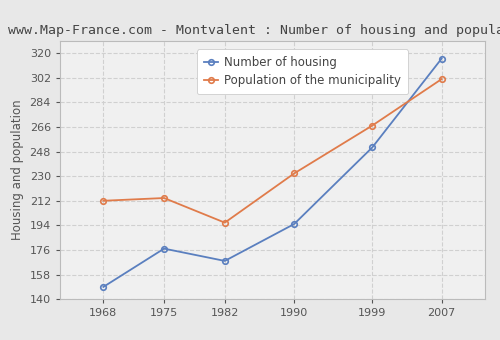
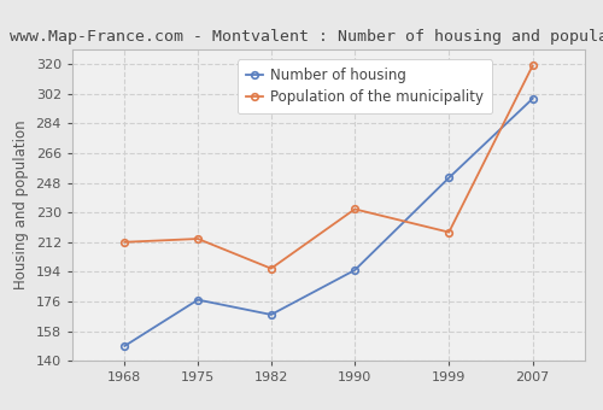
Population of the municipality/1999: 267 -> 218
Number of housing/2007: 316 -> 299
Population of the municipality/2007: 301 -> 319
